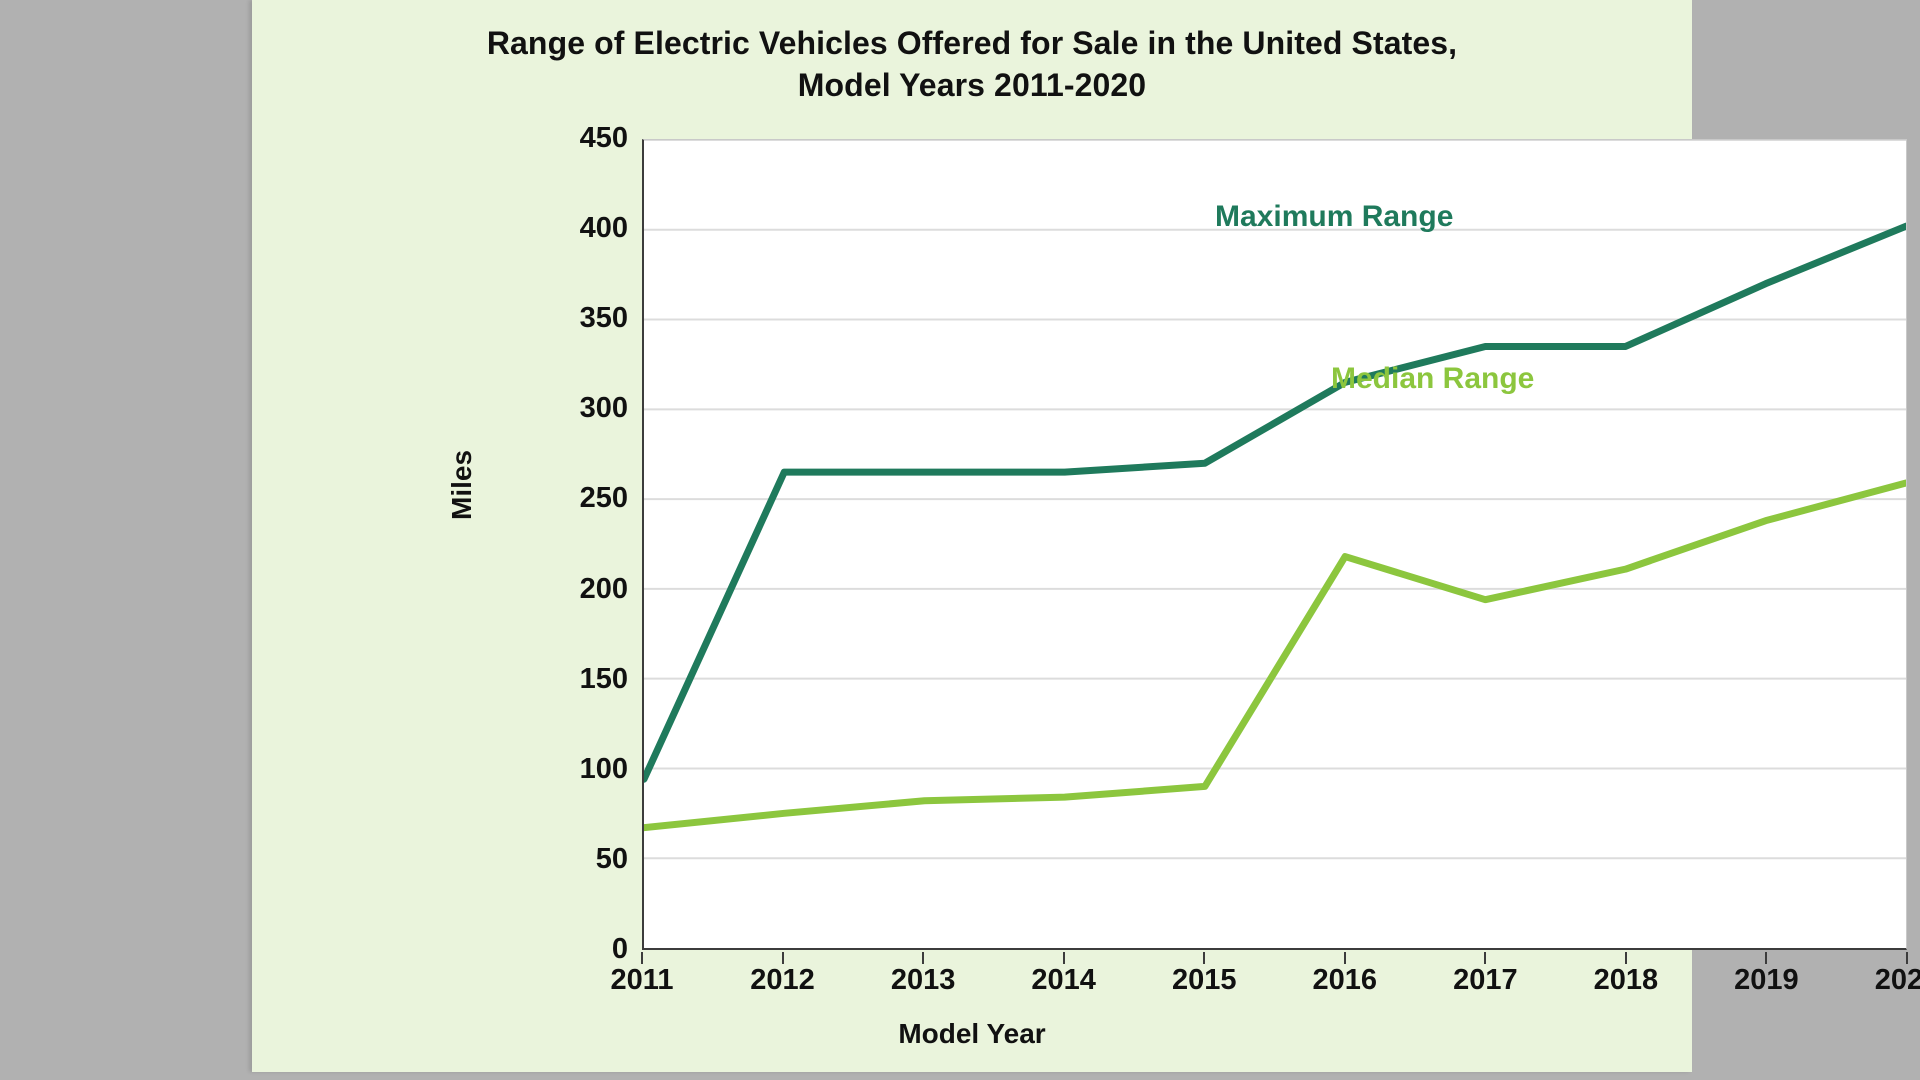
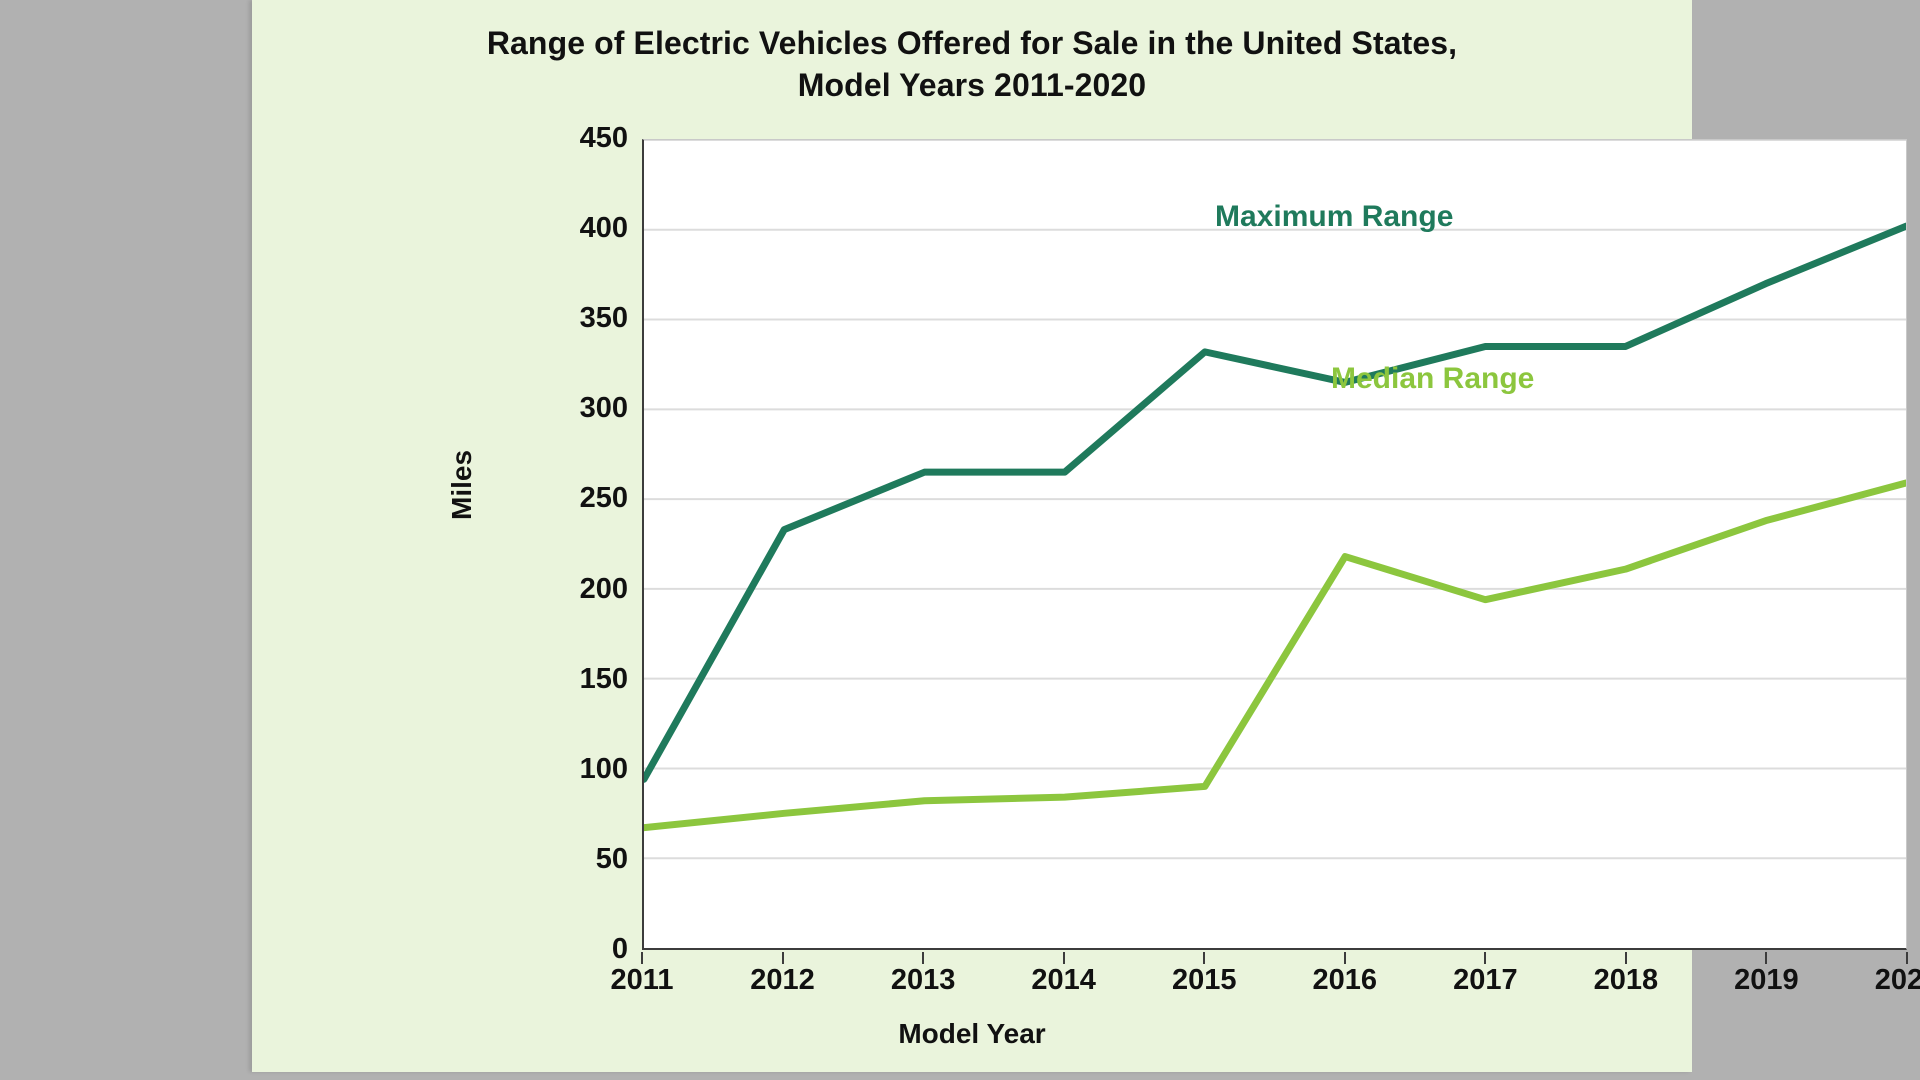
Maximum Range/2012: 265 -> 233
Maximum Range/2015: 270 -> 332
